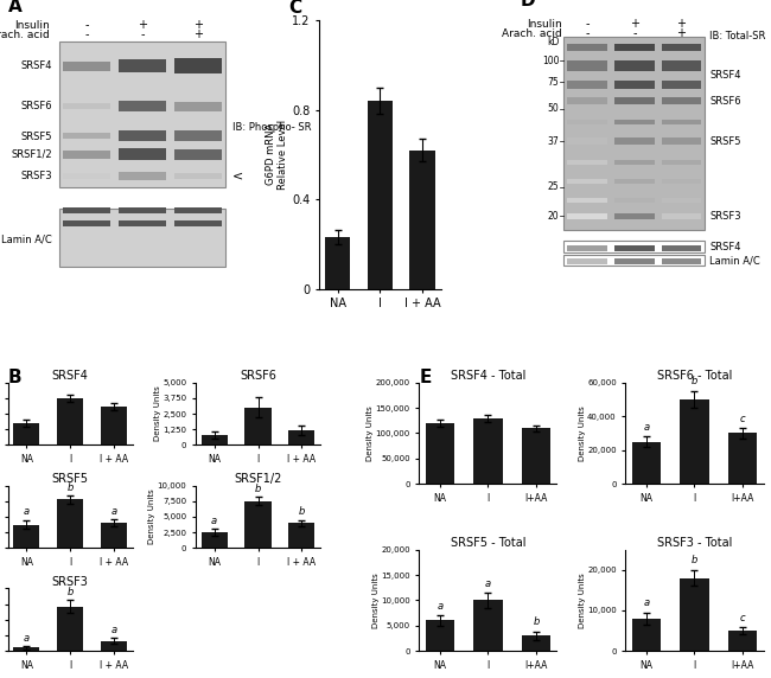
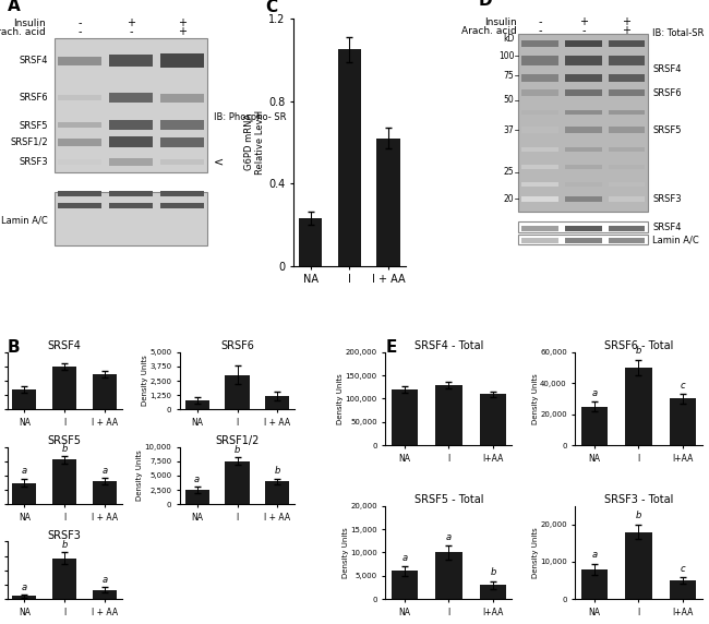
I: 0.84 -> 1.05
